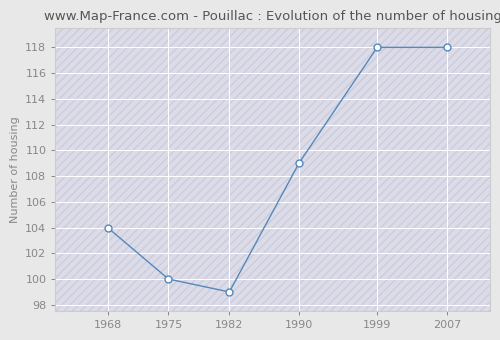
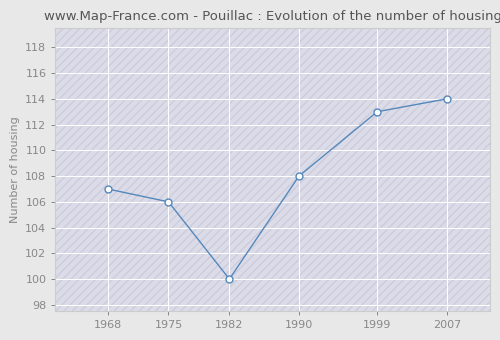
1968: 104 -> 107
1975: 100 -> 106
1982: 99 -> 100
1990: 109 -> 108
1999: 118 -> 113
2007: 118 -> 114
